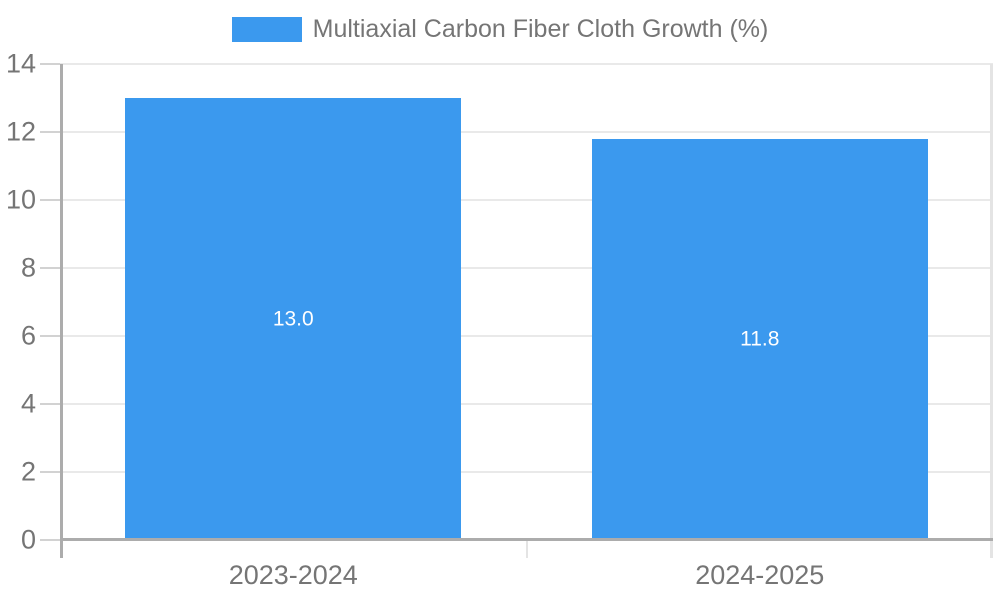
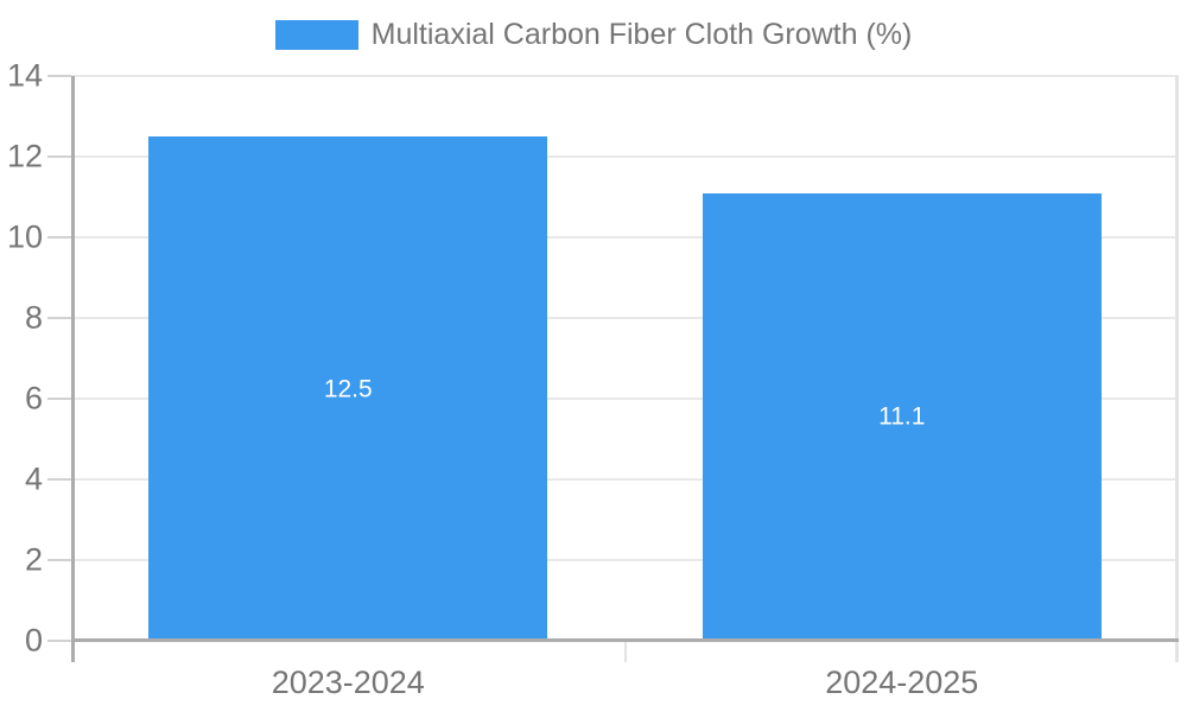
2023-2024: 13.0 -> 12.5
2024-2025: 11.8 -> 11.1
